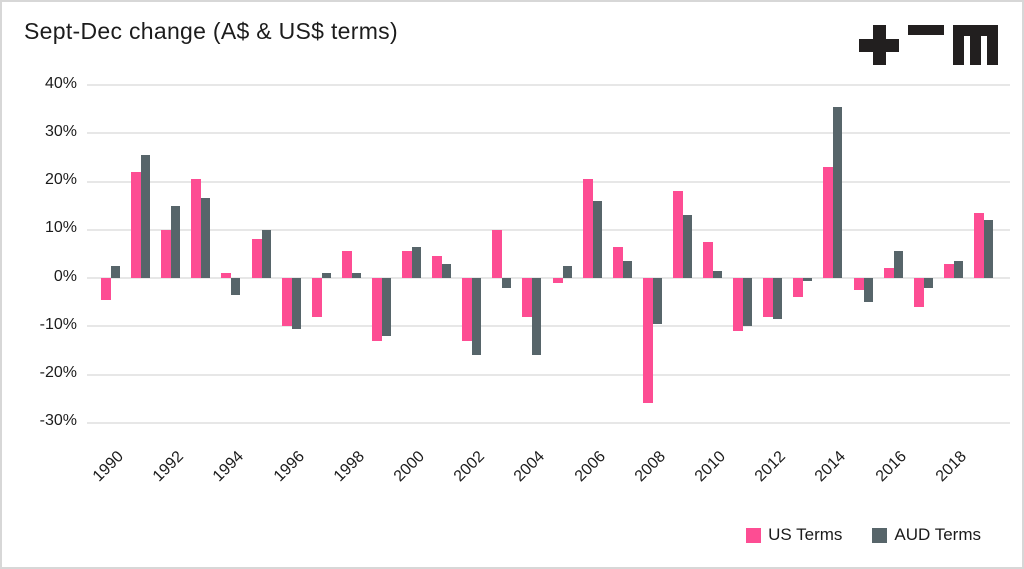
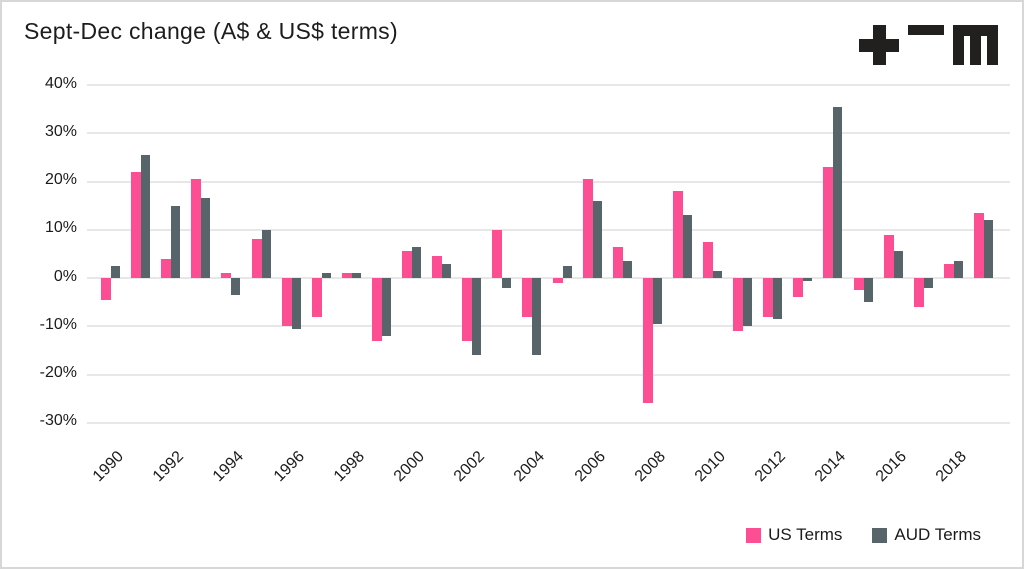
US Terms/1992: 10% -> 4%
US Terms/1998: 6% -> 1%
US Terms/2016: 2% -> 9%
